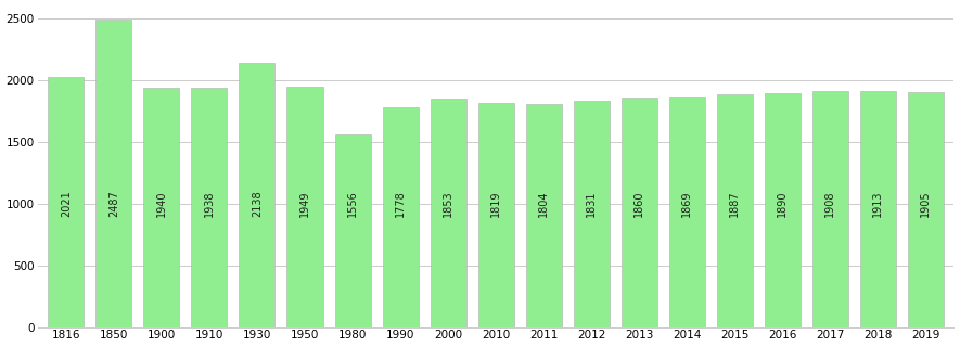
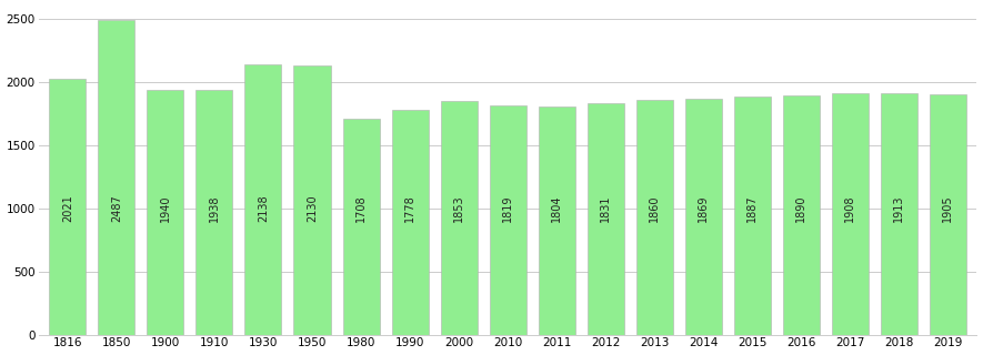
1950: 1949 -> 2130
1980: 1556 -> 1708
